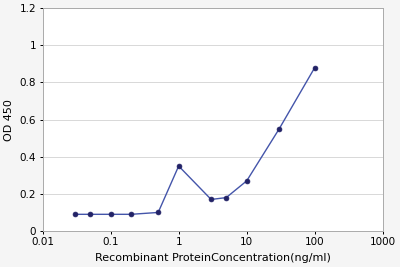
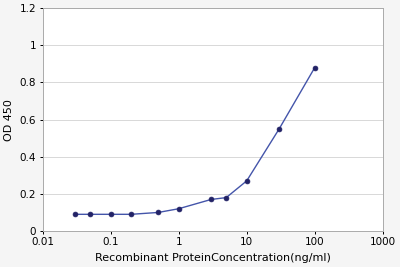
1: 0.35 -> 0.12
